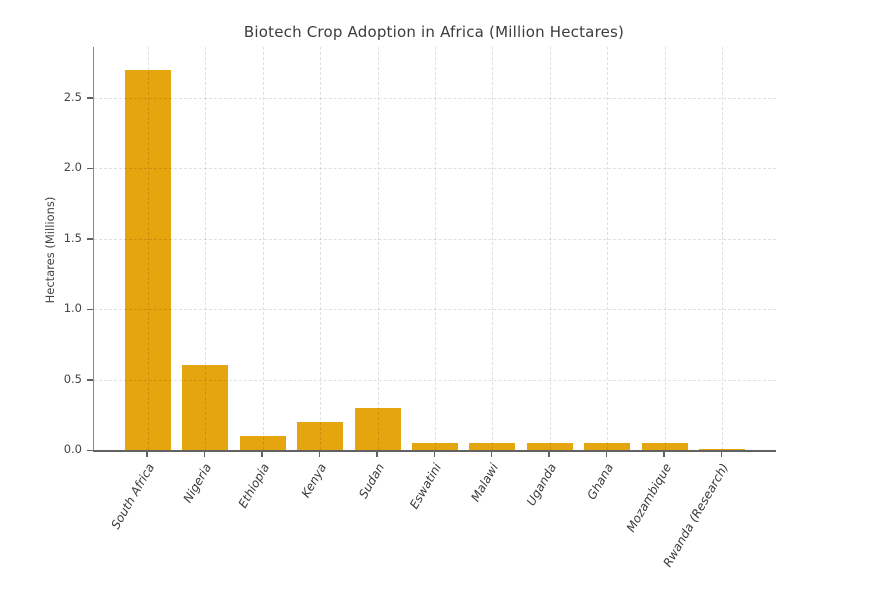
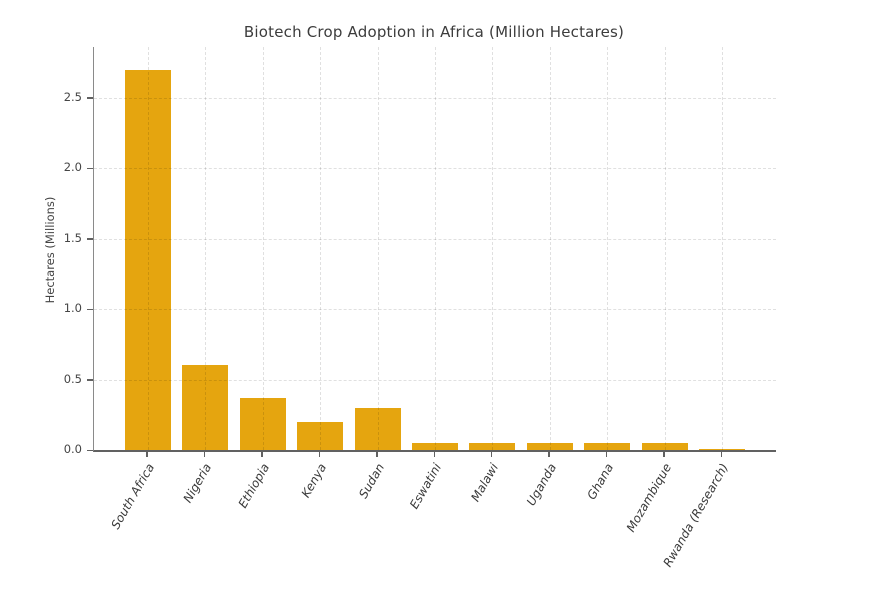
Ethiopia: 0.10 -> 0.37
